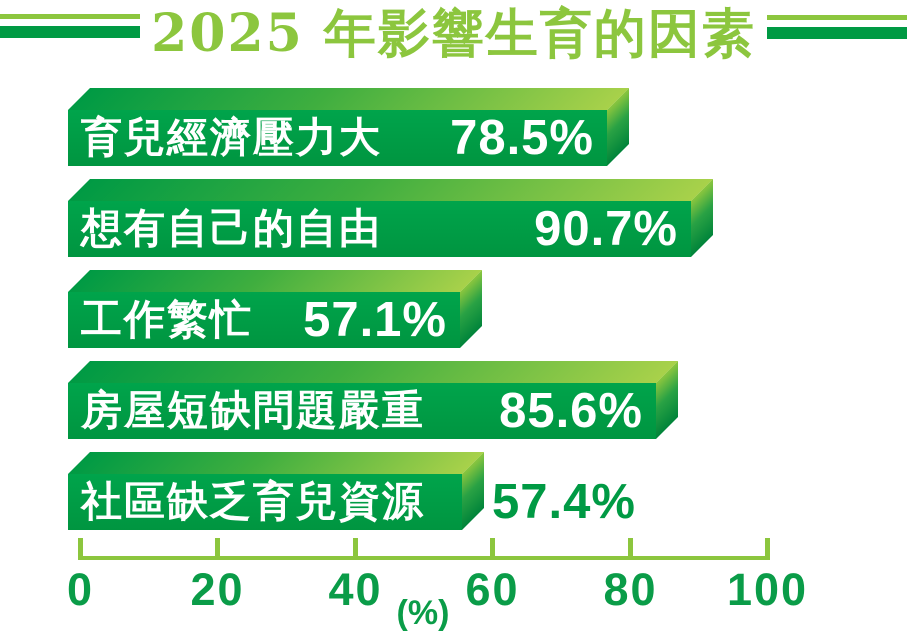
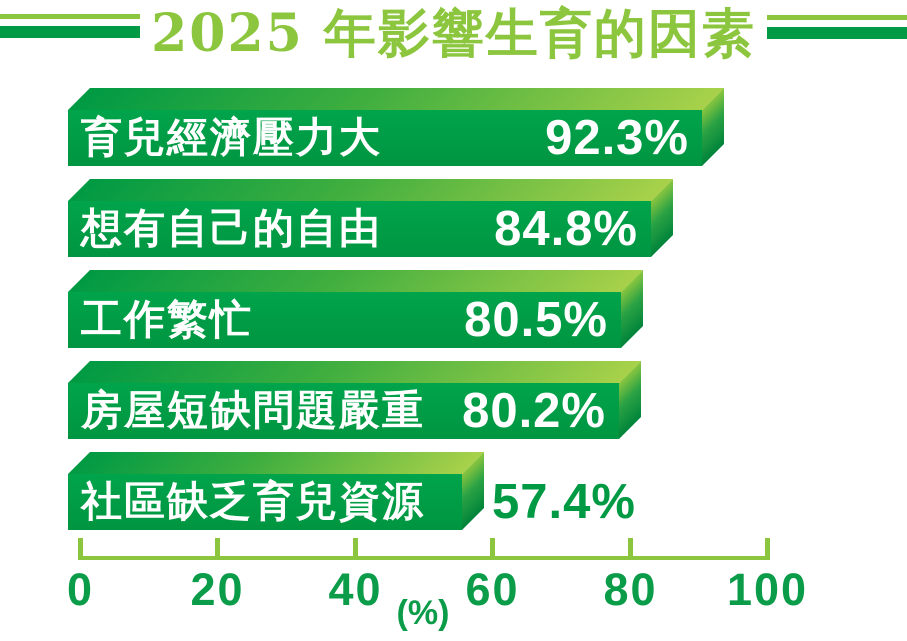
育兒經濟壓力大: 78.5% -> 92.3%
想有自己的自由: 90.7% -> 84.8%
工作繁忙: 57.1% -> 80.5%
房屋短缺問題嚴重: 85.6% -> 80.2%
